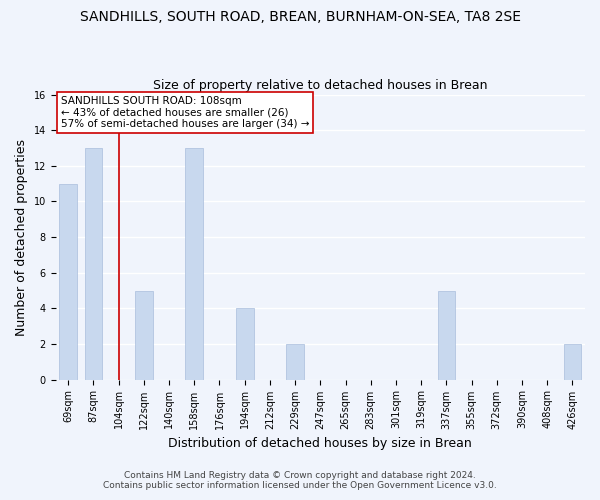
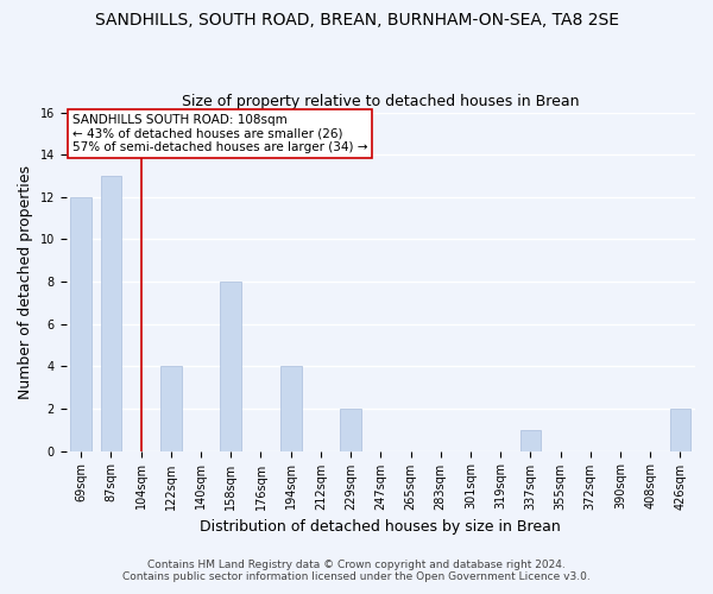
69sqm: 11 -> 12
122sqm: 5 -> 4
158sqm: 13 -> 8
337sqm: 5 -> 1
